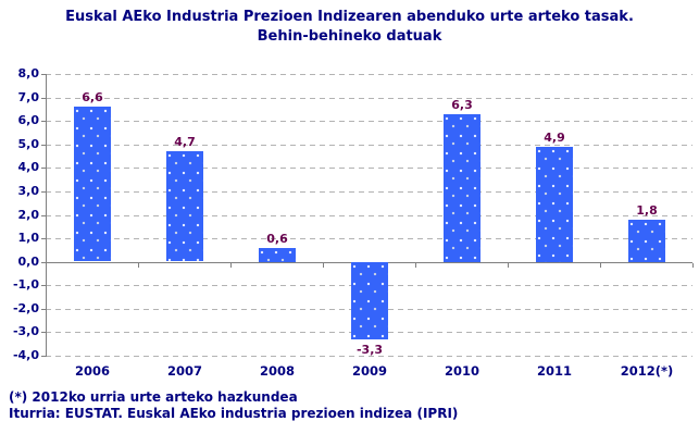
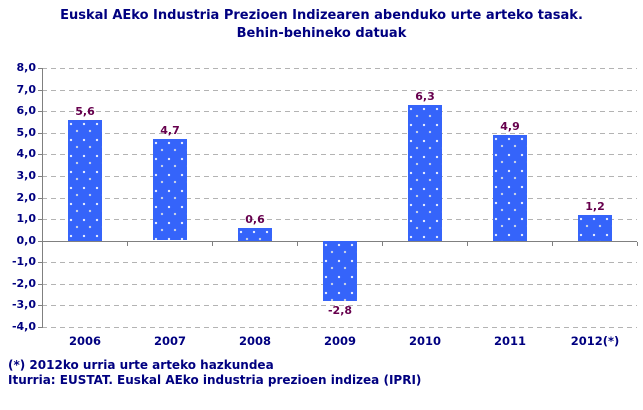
2006: 6,6 -> 5,6
2009: -3,3 -> -2,8
2012(*): 1,8 -> 1,2
